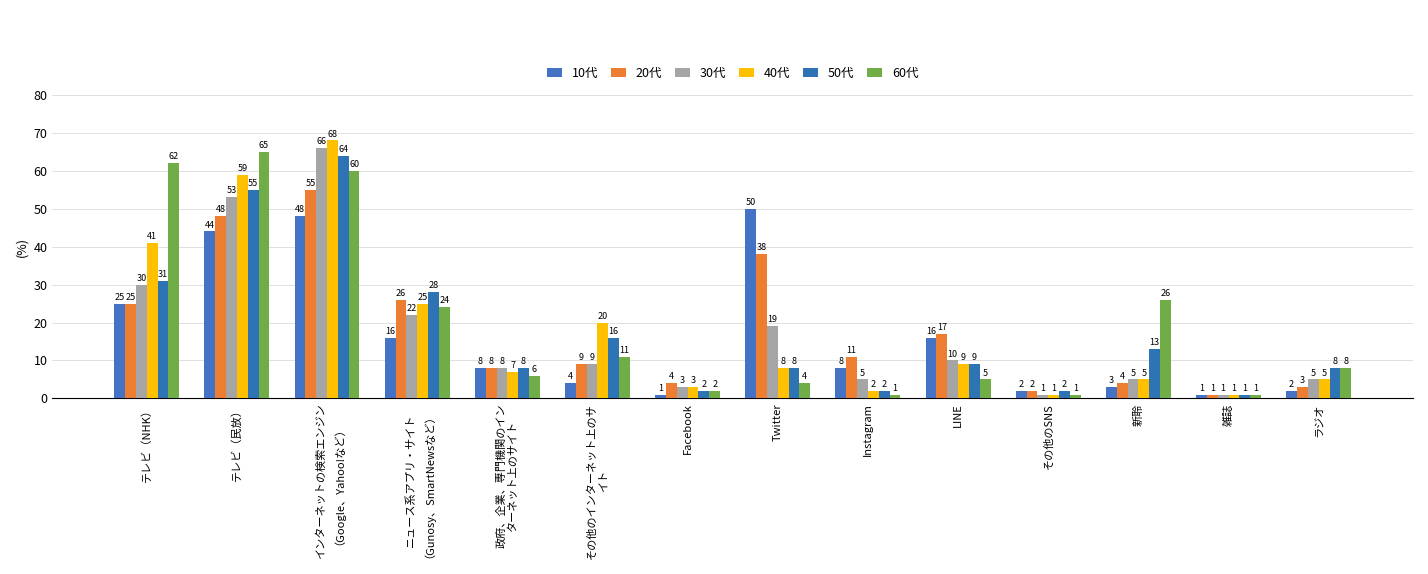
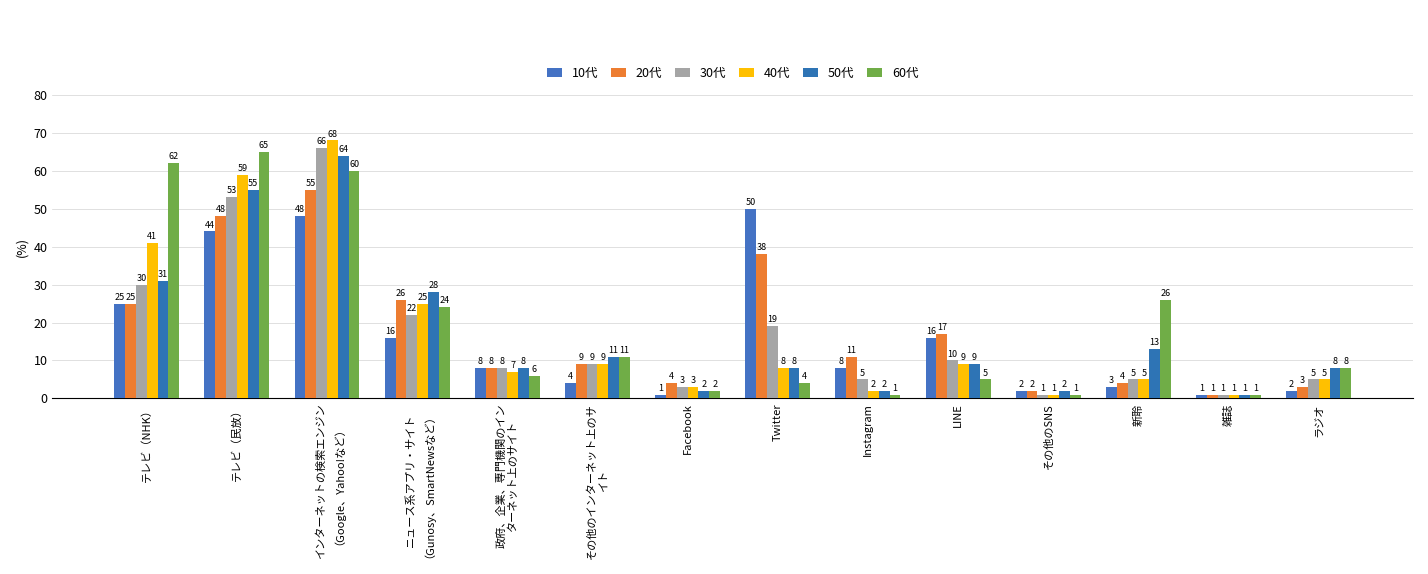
40代/その他のインターネット上のサ イト: 20 -> 9
50代/その他のインターネット上のサ イト: 16 -> 11
